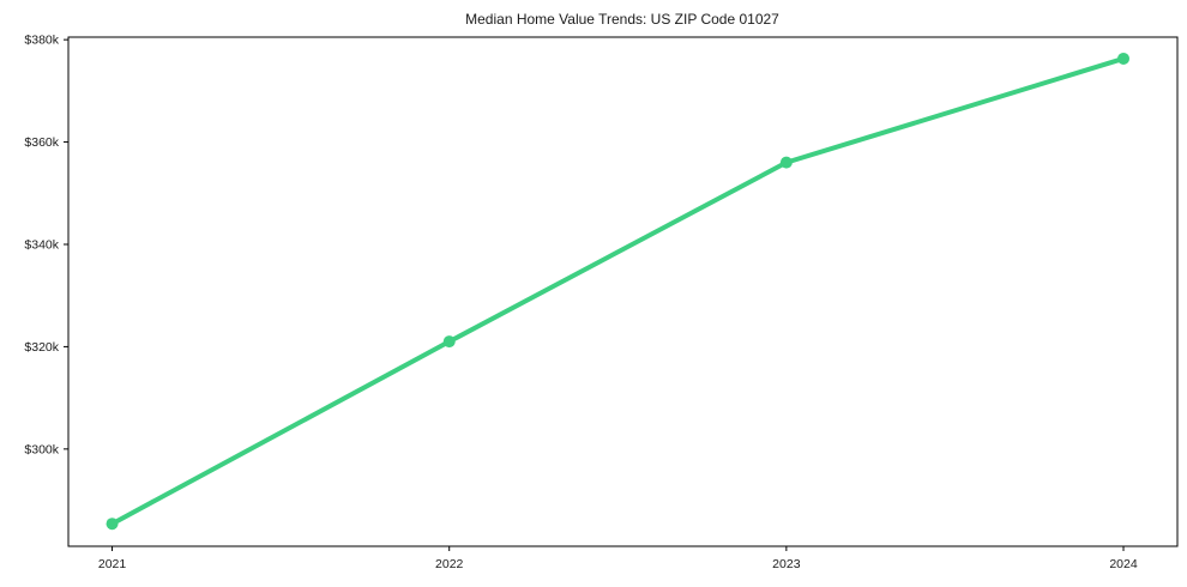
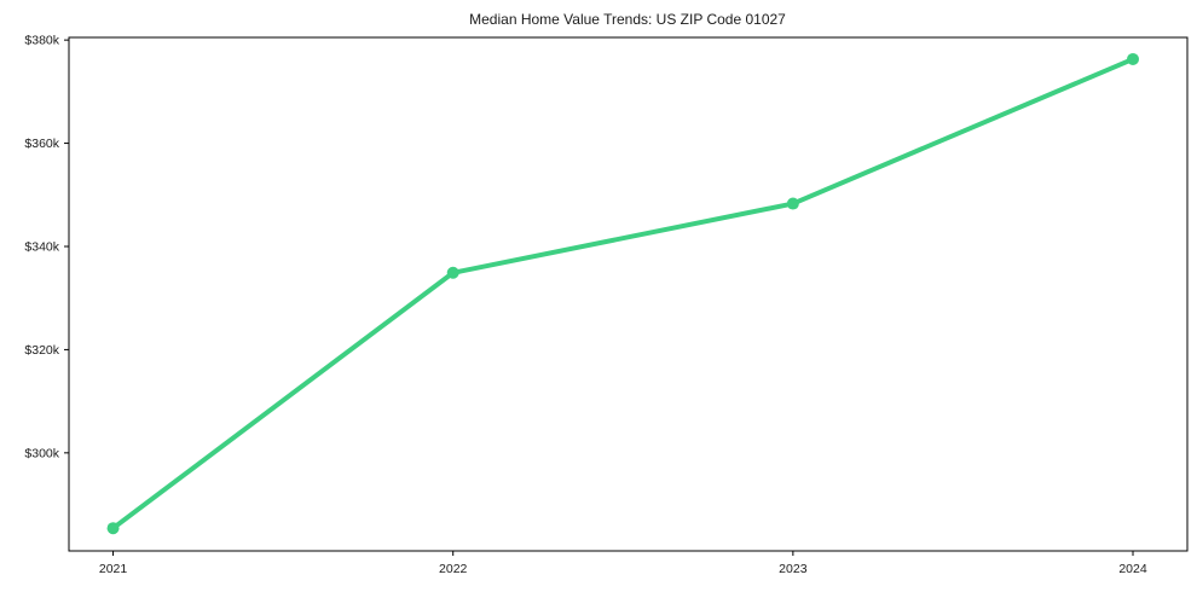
2022: $321k -> $335k
2023: $356k -> $348k
